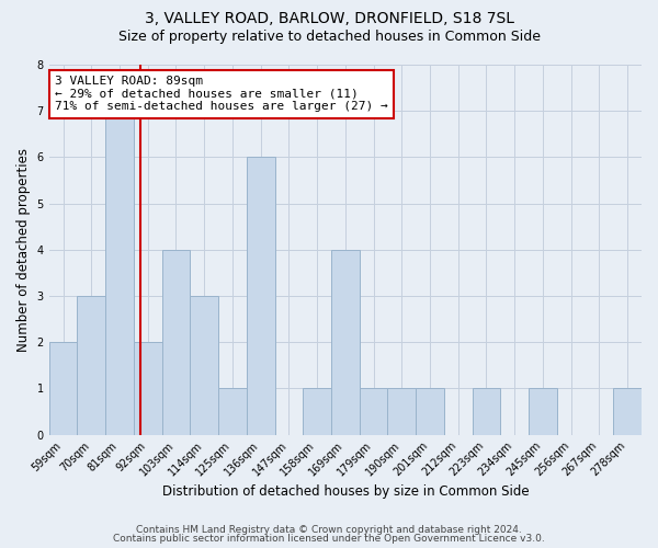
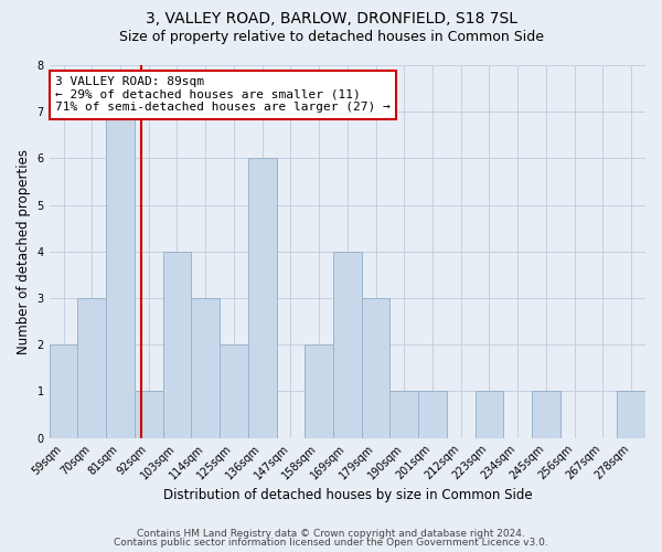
92sqm: 2 -> 1
125sqm: 1 -> 2
158sqm: 1 -> 2
179sqm: 1 -> 3
